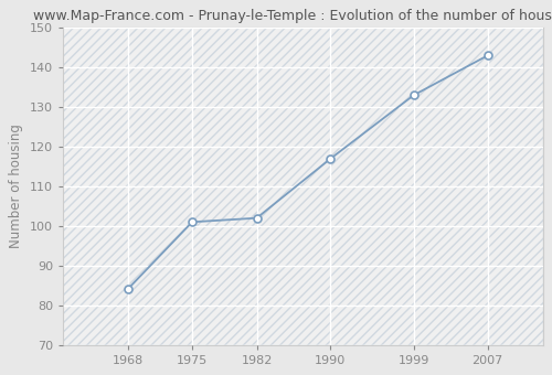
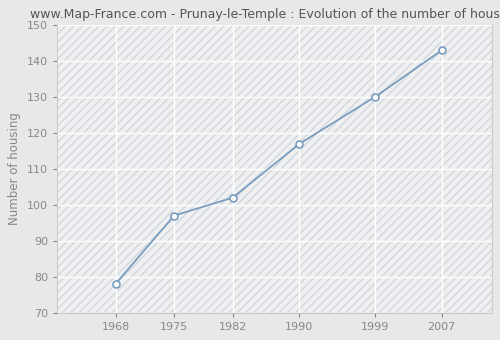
1968: 84 -> 78
1975: 101 -> 97
1999: 133 -> 130
